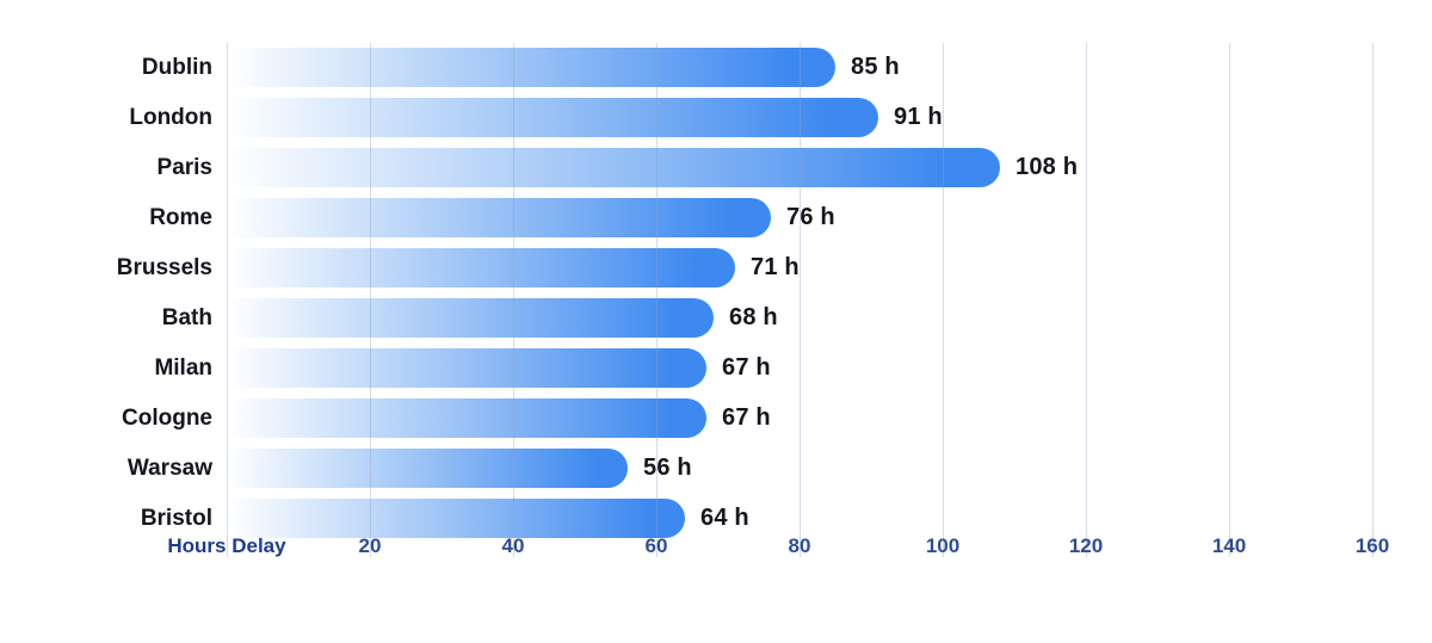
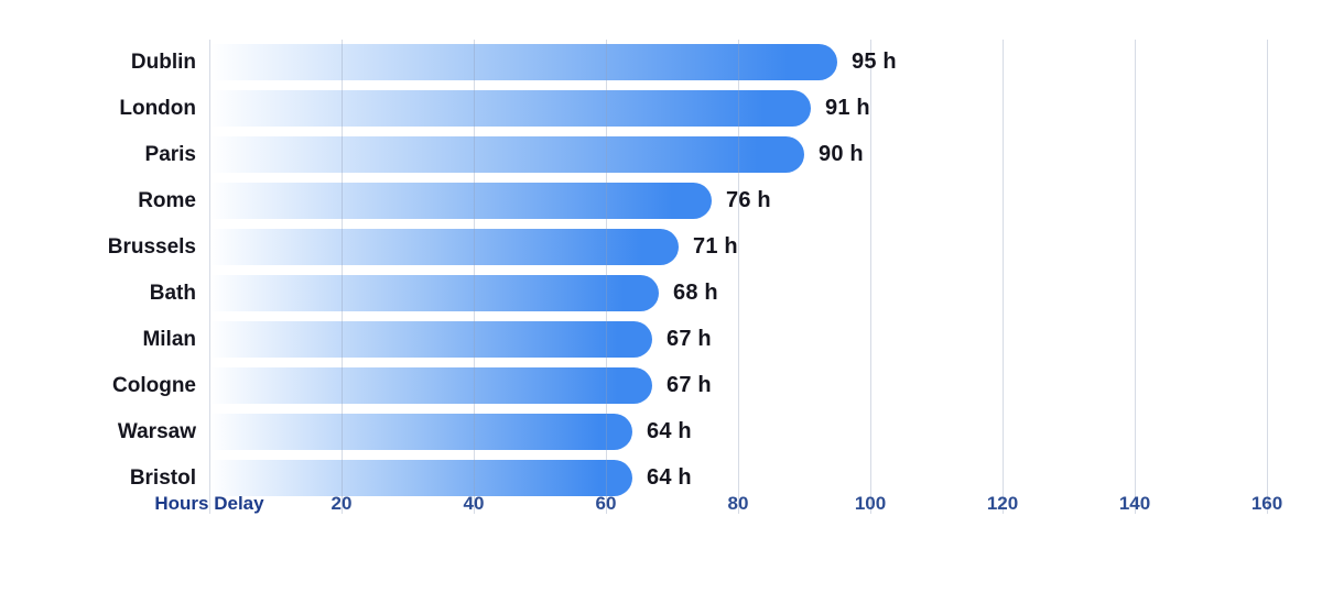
Dublin: 85 -> 95
Paris: 108 -> 90
Warsaw: 56 -> 64
